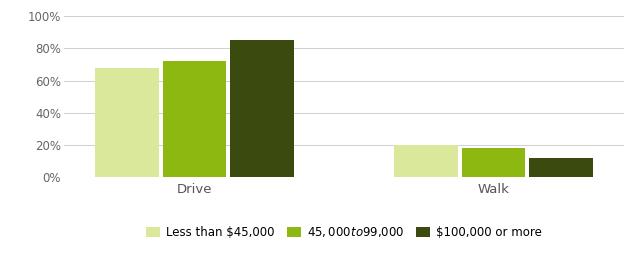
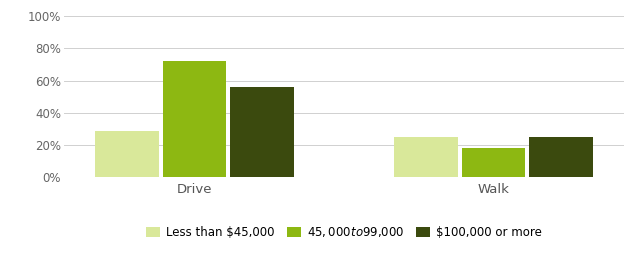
Less than $45,000/Drive: 68% -> 29%
$100,000 or more/Drive: 85% -> 56%
Less than $45,000/Walk: 20% -> 25%
$100,000 or more/Walk: 12% -> 25%
